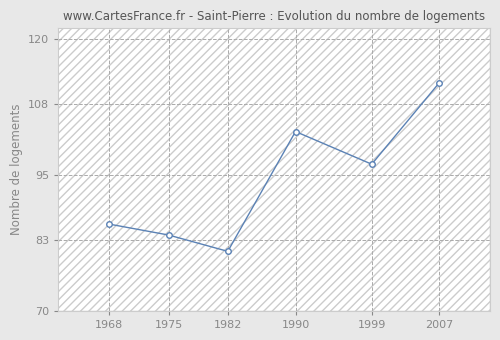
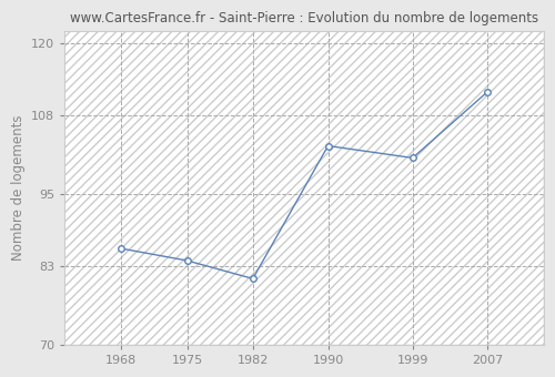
1999: 97 -> 101
